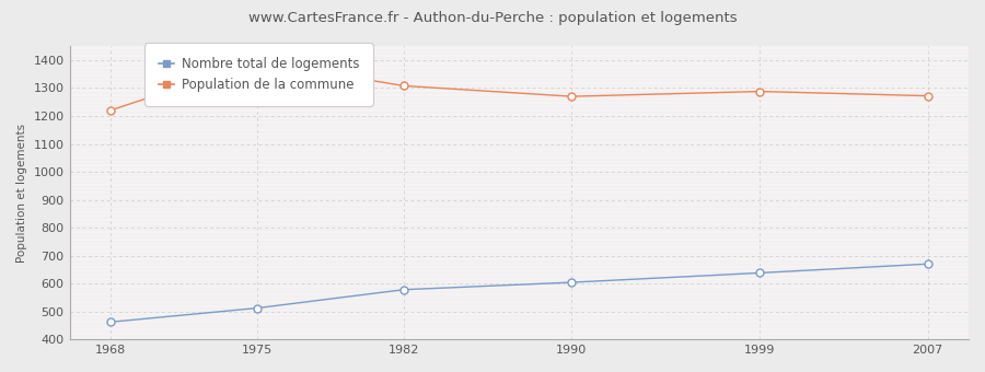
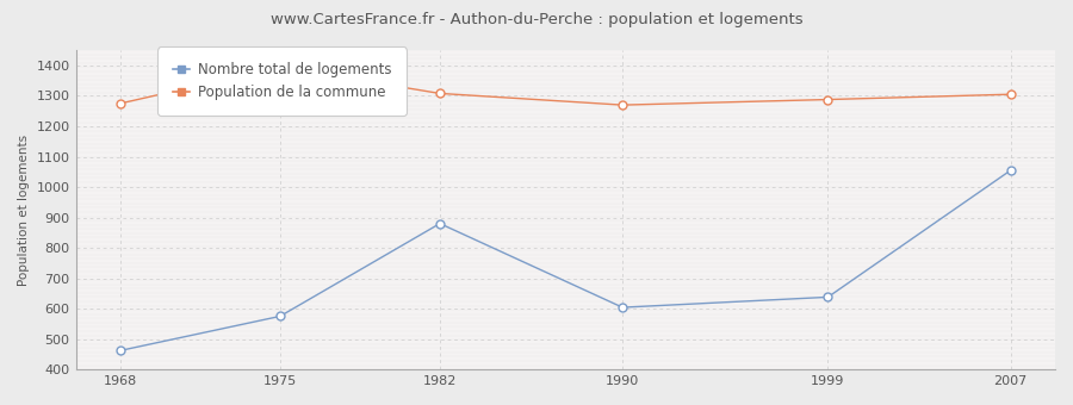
Population de la commune/1968: 1220 -> 1275
Nombre total de logements/1975: 512 -> 575
Nombre total de logements/1982: 578 -> 880
Nombre total de logements/2007: 670 -> 1055
Population de la commune/2007: 1272 -> 1305
